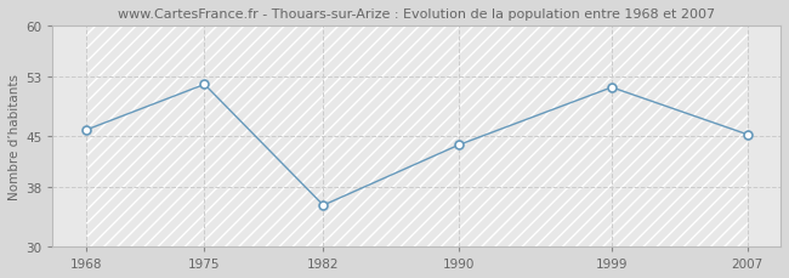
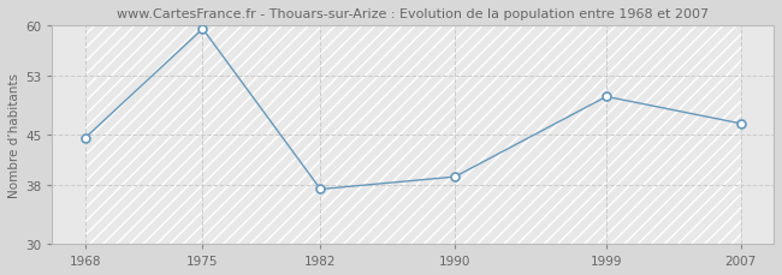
1968: 45.8 -> 44.5
1975: 52.0 -> 59.5
1982: 35.6 -> 37.5
1990: 43.8 -> 39.2
1999: 51.6 -> 50.2
2007: 45.2 -> 46.5
